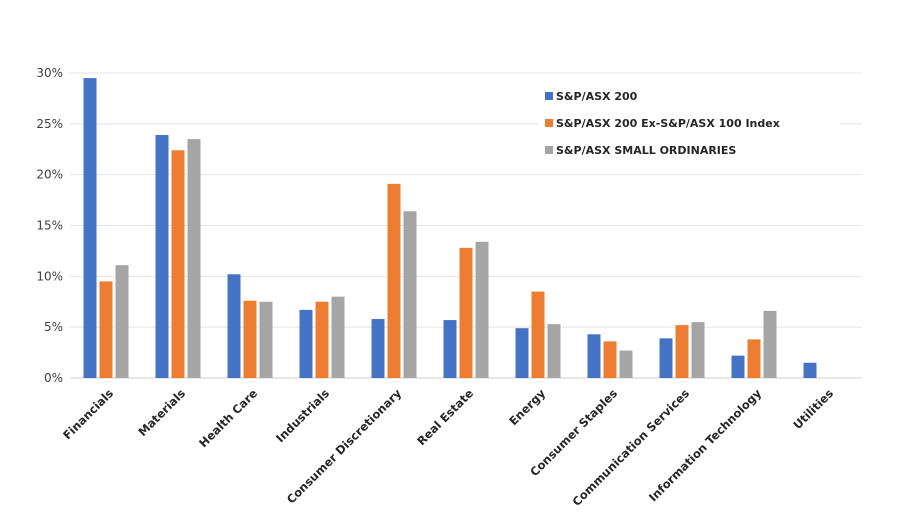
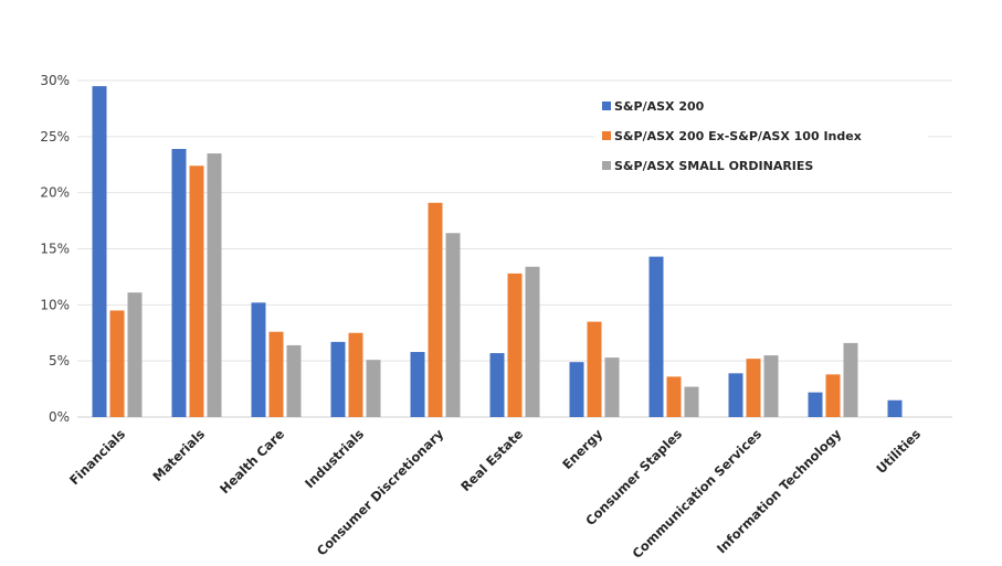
S&P/ASX SMALL ORDINARIES/Health Care: 7.5% -> 6.4%
S&P/ASX SMALL ORDINARIES/Industrials: 8.0% -> 5.1%
S&P/ASX 200/Consumer Staples: 4.3% -> 14.3%
